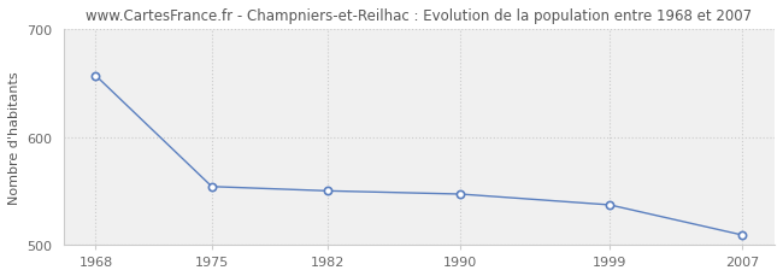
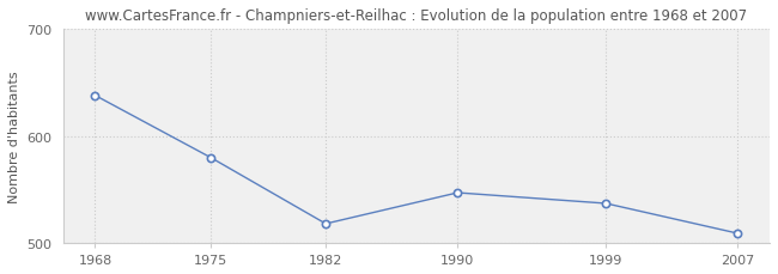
1968: 657 -> 638
1975: 554 -> 580
1982: 550 -> 518
